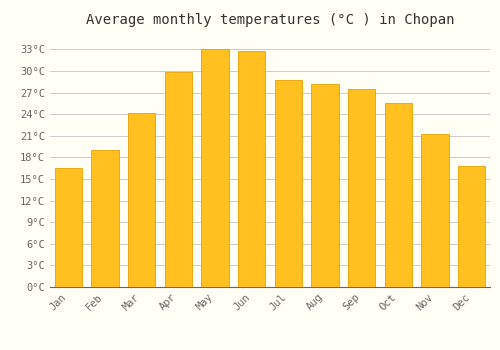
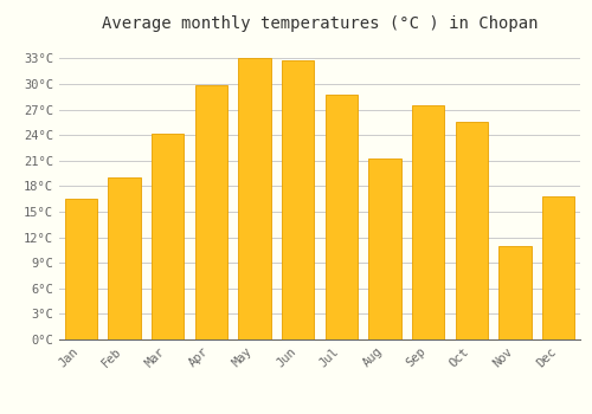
Aug: 28.2°C -> 21.2°C
Nov: 21.2°C -> 11.0°C
